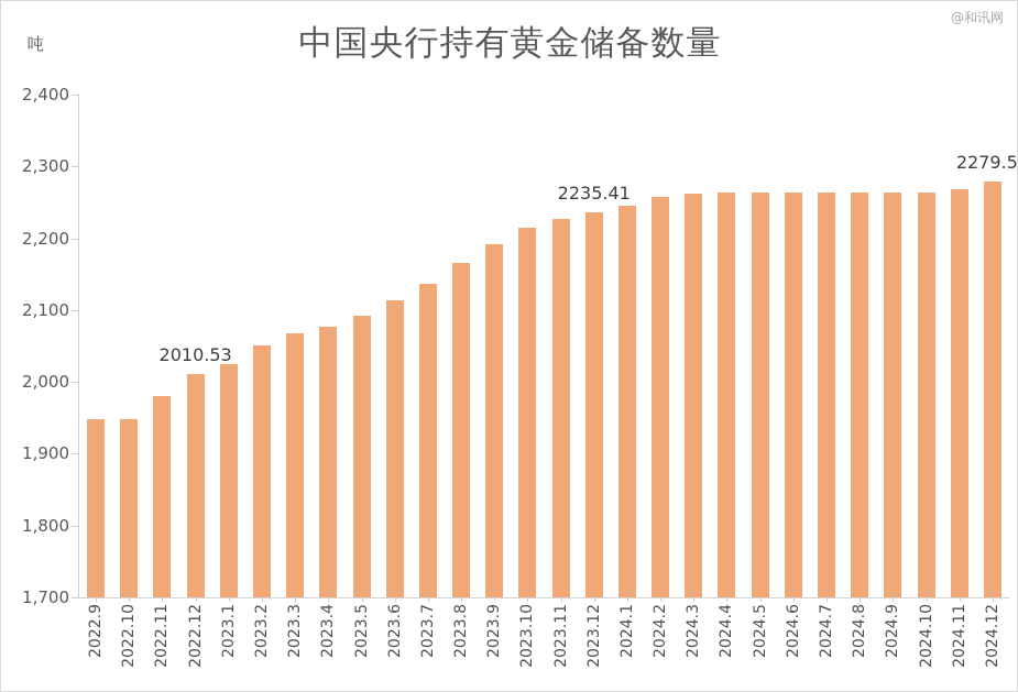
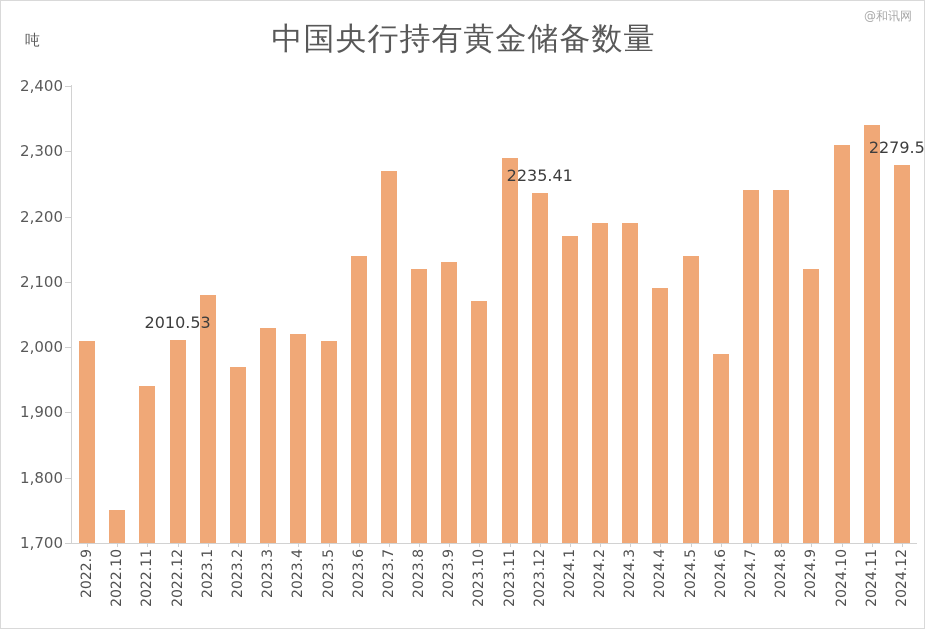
2022.9: 1950 -> 2010
2022.10: 1950 -> 1750
2022.11: 1980 -> 1940
2023.1: 2020 -> 2080
2023.2: 2050 -> 1970
2023.3: 2070 -> 2030
2023.4: 2080 -> 2020
2023.5: 2090 -> 2010
2023.6: 2110 -> 2140
2023.7: 2140 -> 2270
2023.8: 2170 -> 2120
2023.9: 2190 -> 2130
2023.10: 2210 -> 2070
2023.11: 2230 -> 2290
2024.1: 2240 -> 2170
2024.2: 2260 -> 2190
2024.3: 2260 -> 2190
2024.4: 2260 -> 2090
2024.5: 2260 -> 2140
2024.6: 2260 -> 1990
2024.7: 2260 -> 2240
2024.8: 2260 -> 2240
2024.9: 2260 -> 2120
2024.10: 2260 -> 2310
2024.11: 2270 -> 2340
